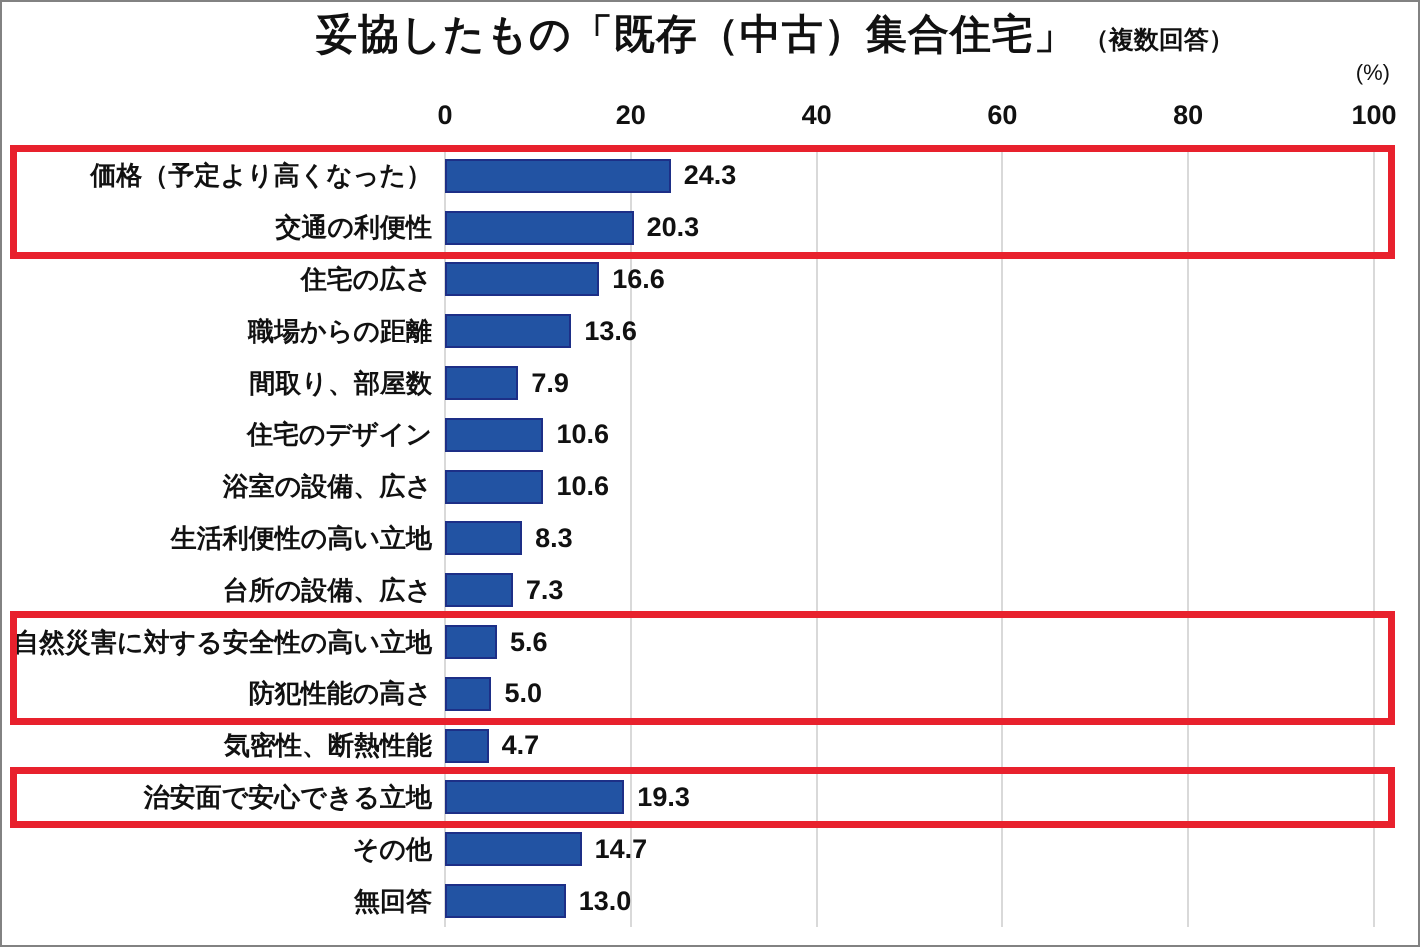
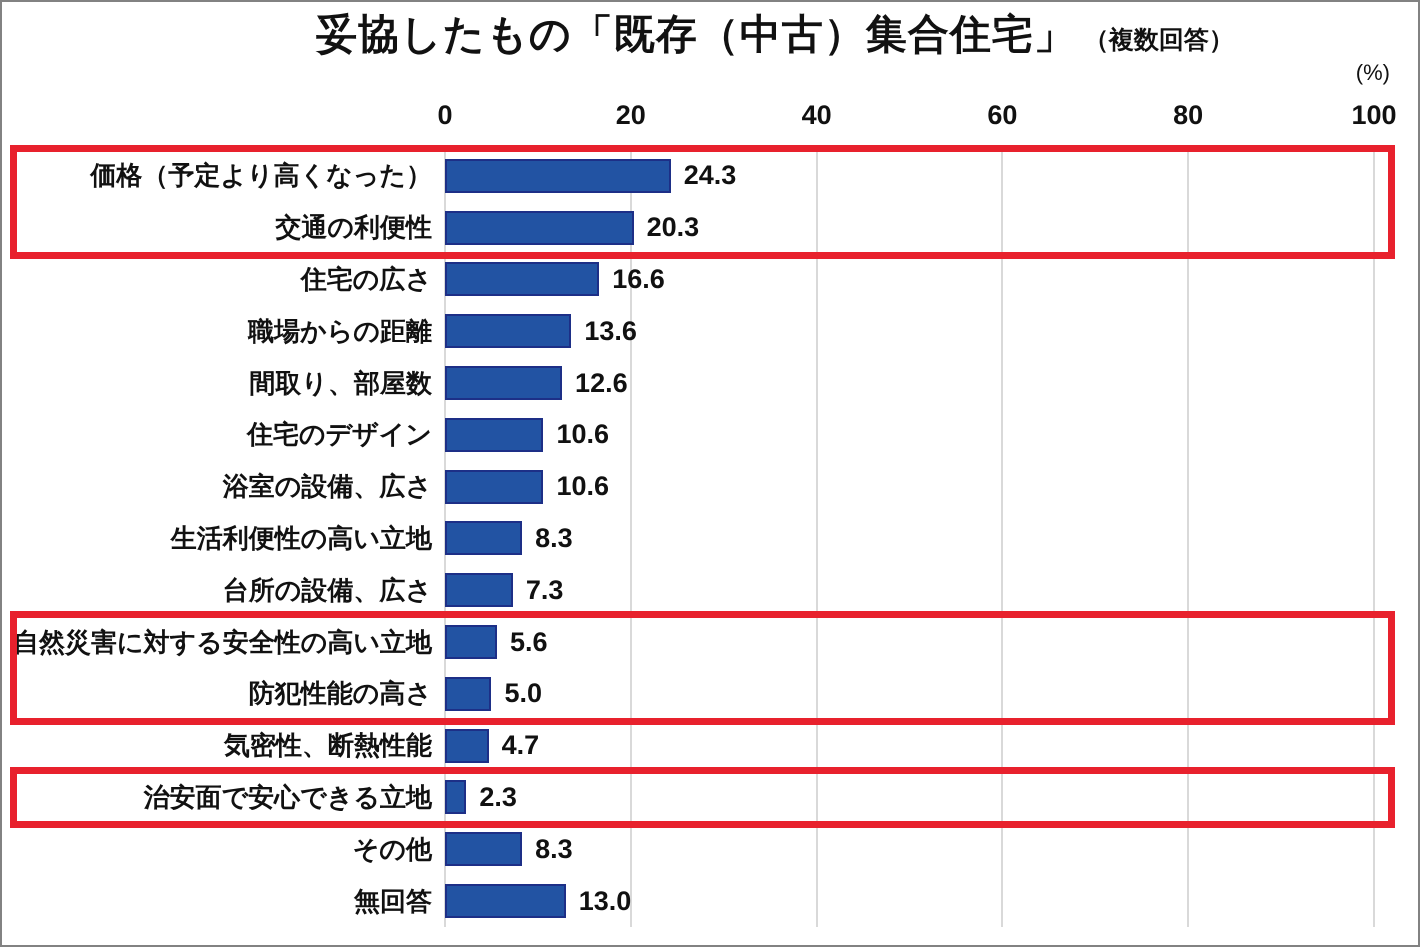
間取り、部屋数: 7.9 -> 12.6
治安面で安心できる立地: 19.3 -> 2.3
その他: 14.7 -> 8.3
